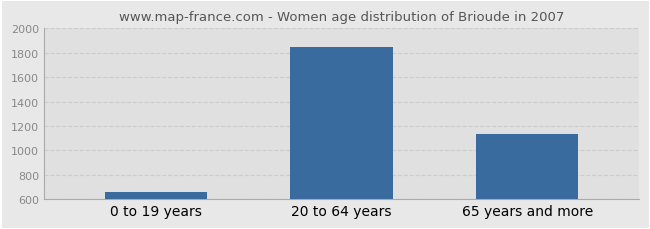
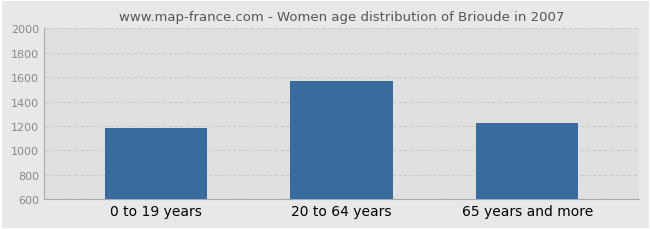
0 to 19 years: 660 -> 1180
20 to 64 years: 1840 -> 1570
65 years and more: 1130 -> 1220
